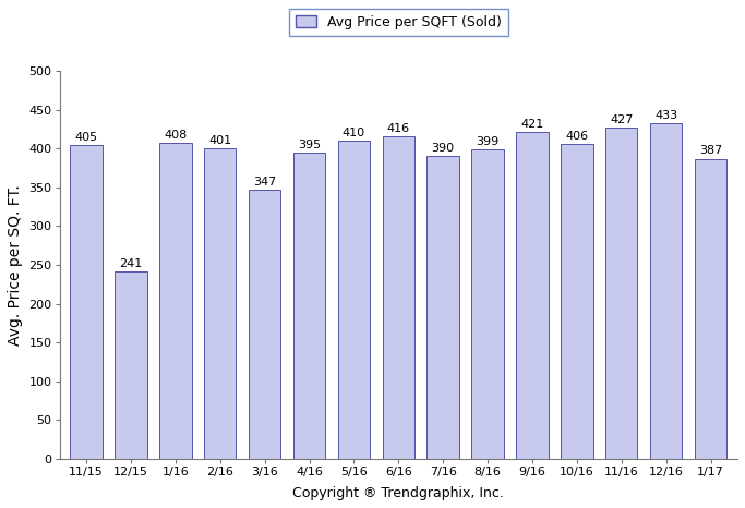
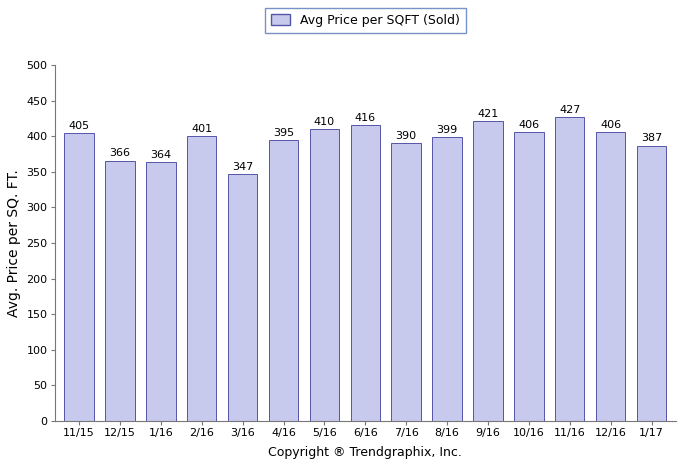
12/15: 241 -> 366
1/16: 408 -> 364
12/16: 433 -> 406
